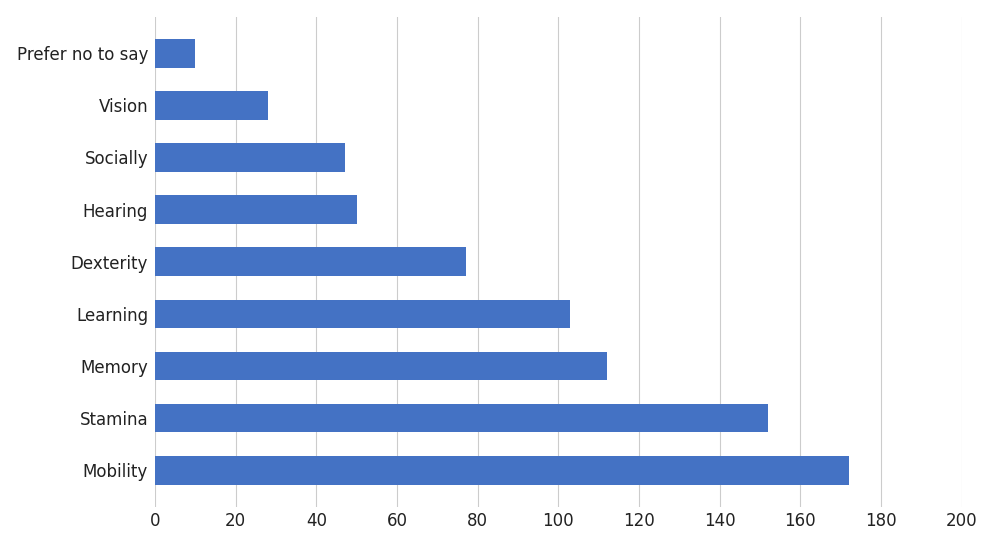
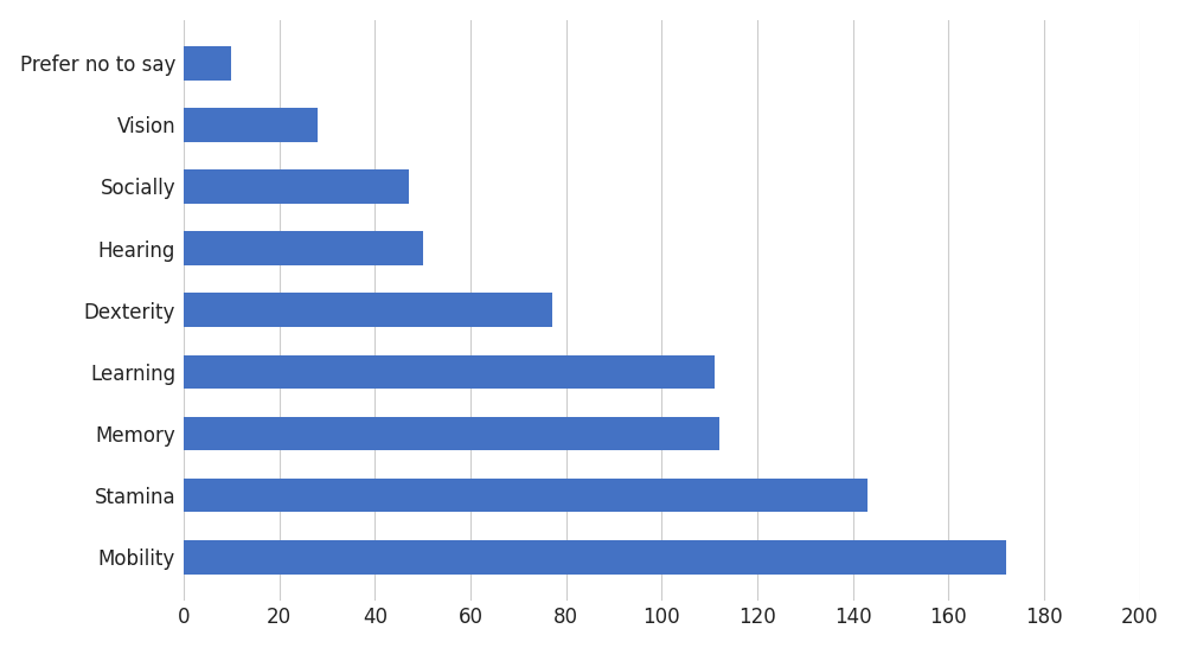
Learning: 103 -> 111
Stamina: 152 -> 143
